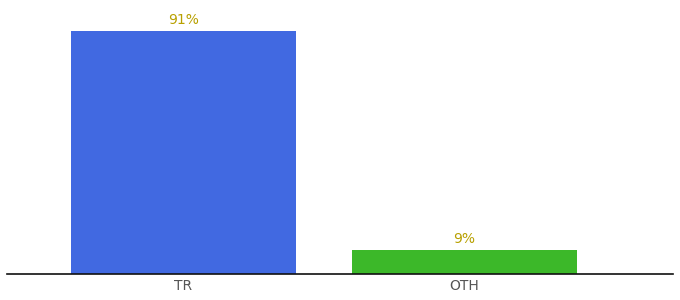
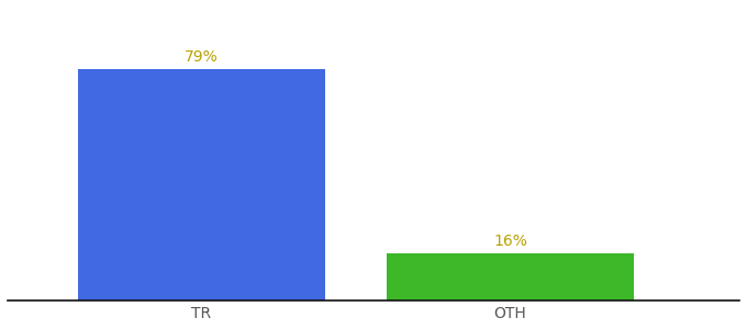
TR: 91% -> 79%
OTH: 9% -> 16%
